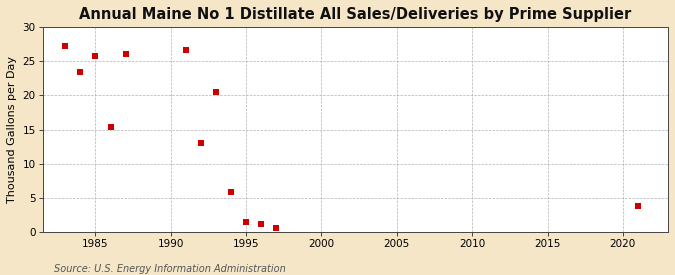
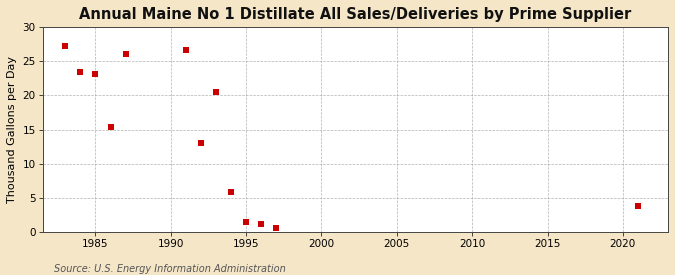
1985: 25.8 -> 23.1
